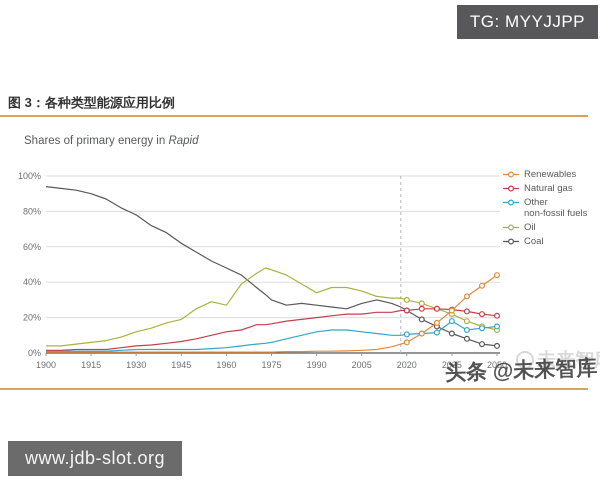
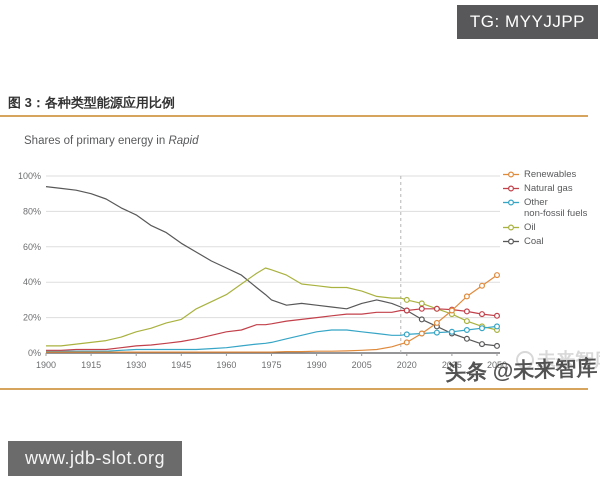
Oil/1960: 27% -> 33%
Oil/1990: 34% -> 38%
Other non-fossil fuels/2035: 18% -> 12%
